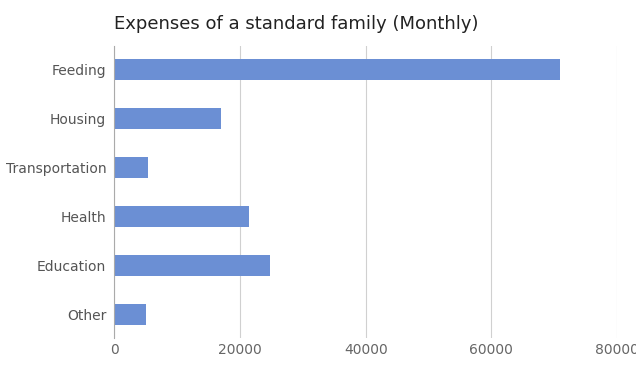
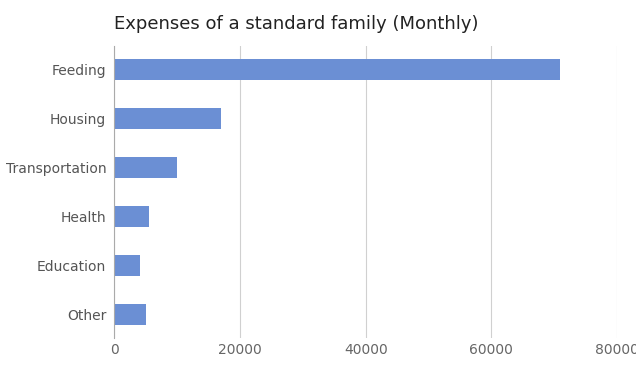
Transportation: 5400 -> 10000
Health: 21400 -> 5500
Education: 24800 -> 4000
